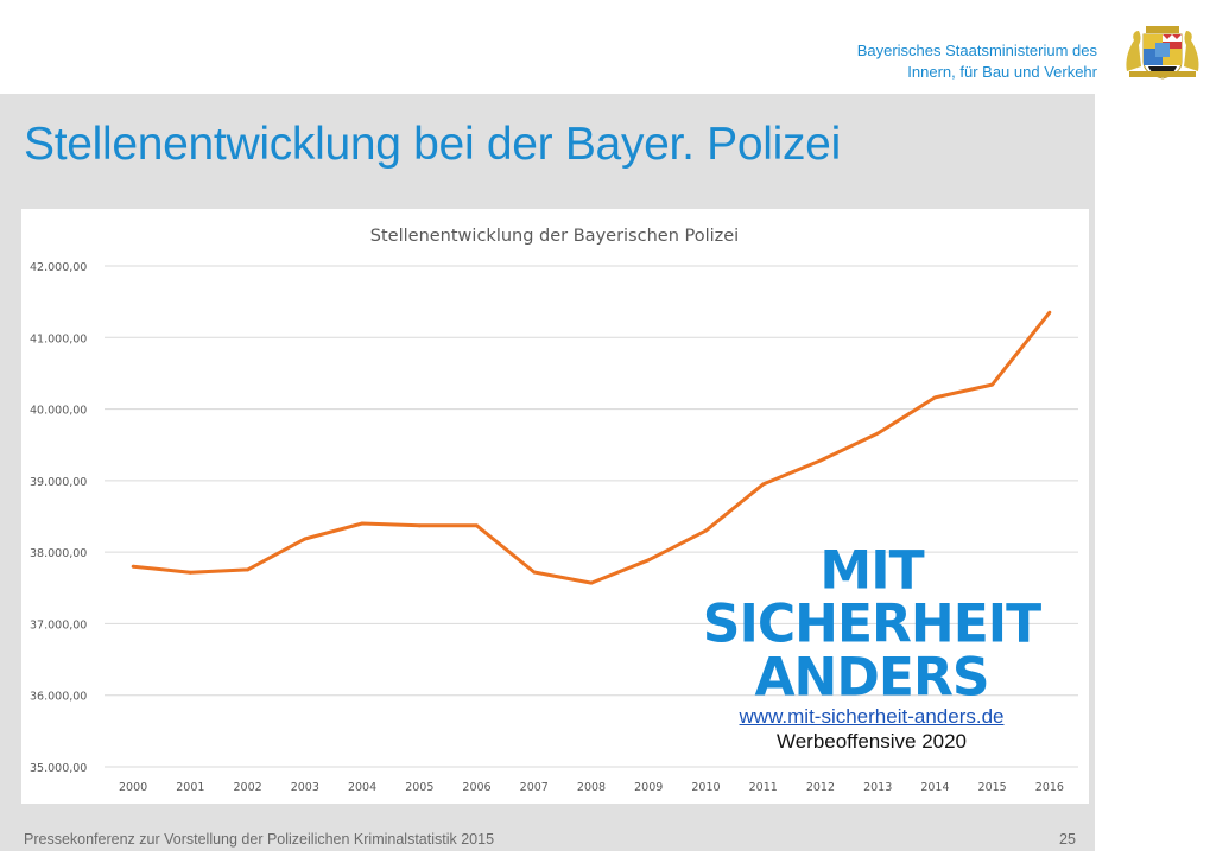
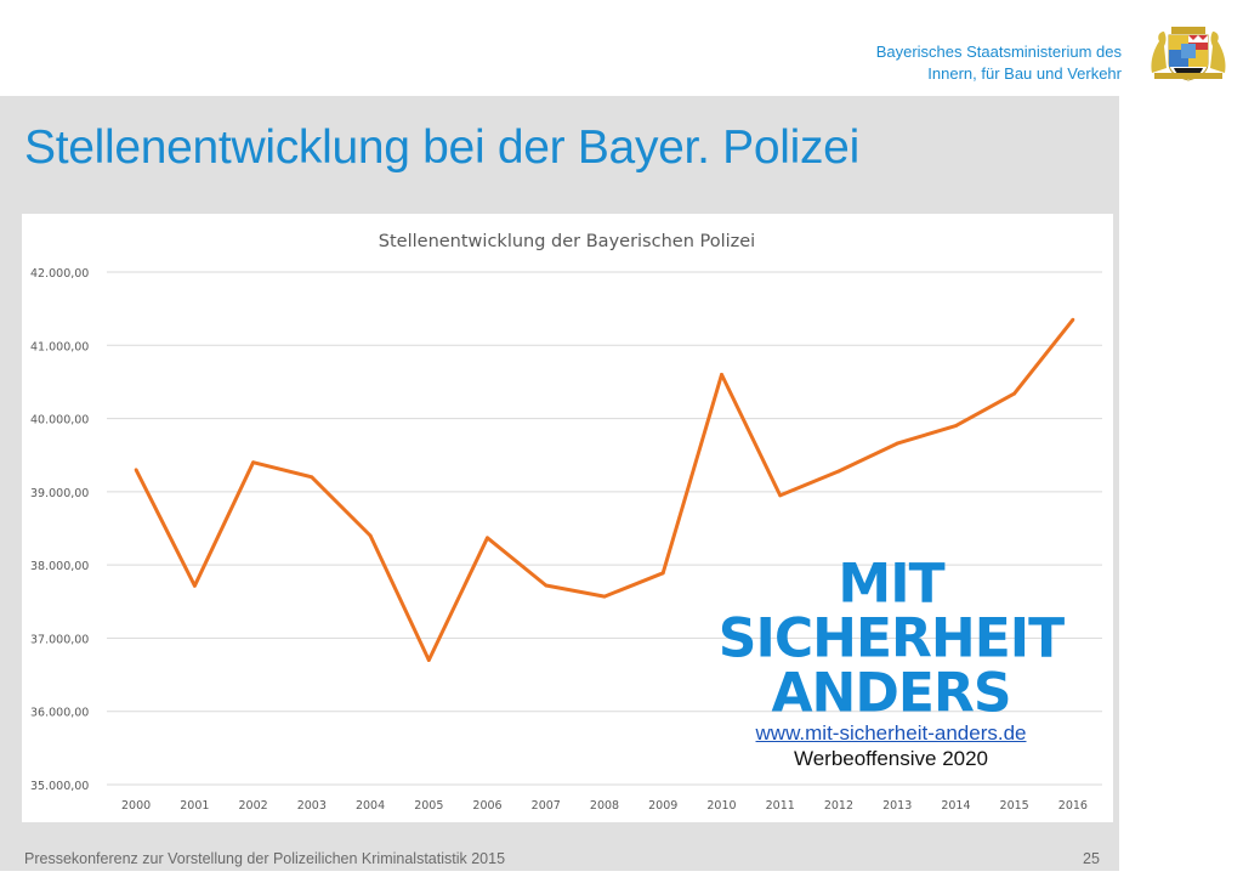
2000: 37800 -> 39300
2002: 37800 -> 39400
2003: 38200 -> 39200
2005: 38400 -> 36700
2010: 38300 -> 40600
2014: 40200 -> 39900
